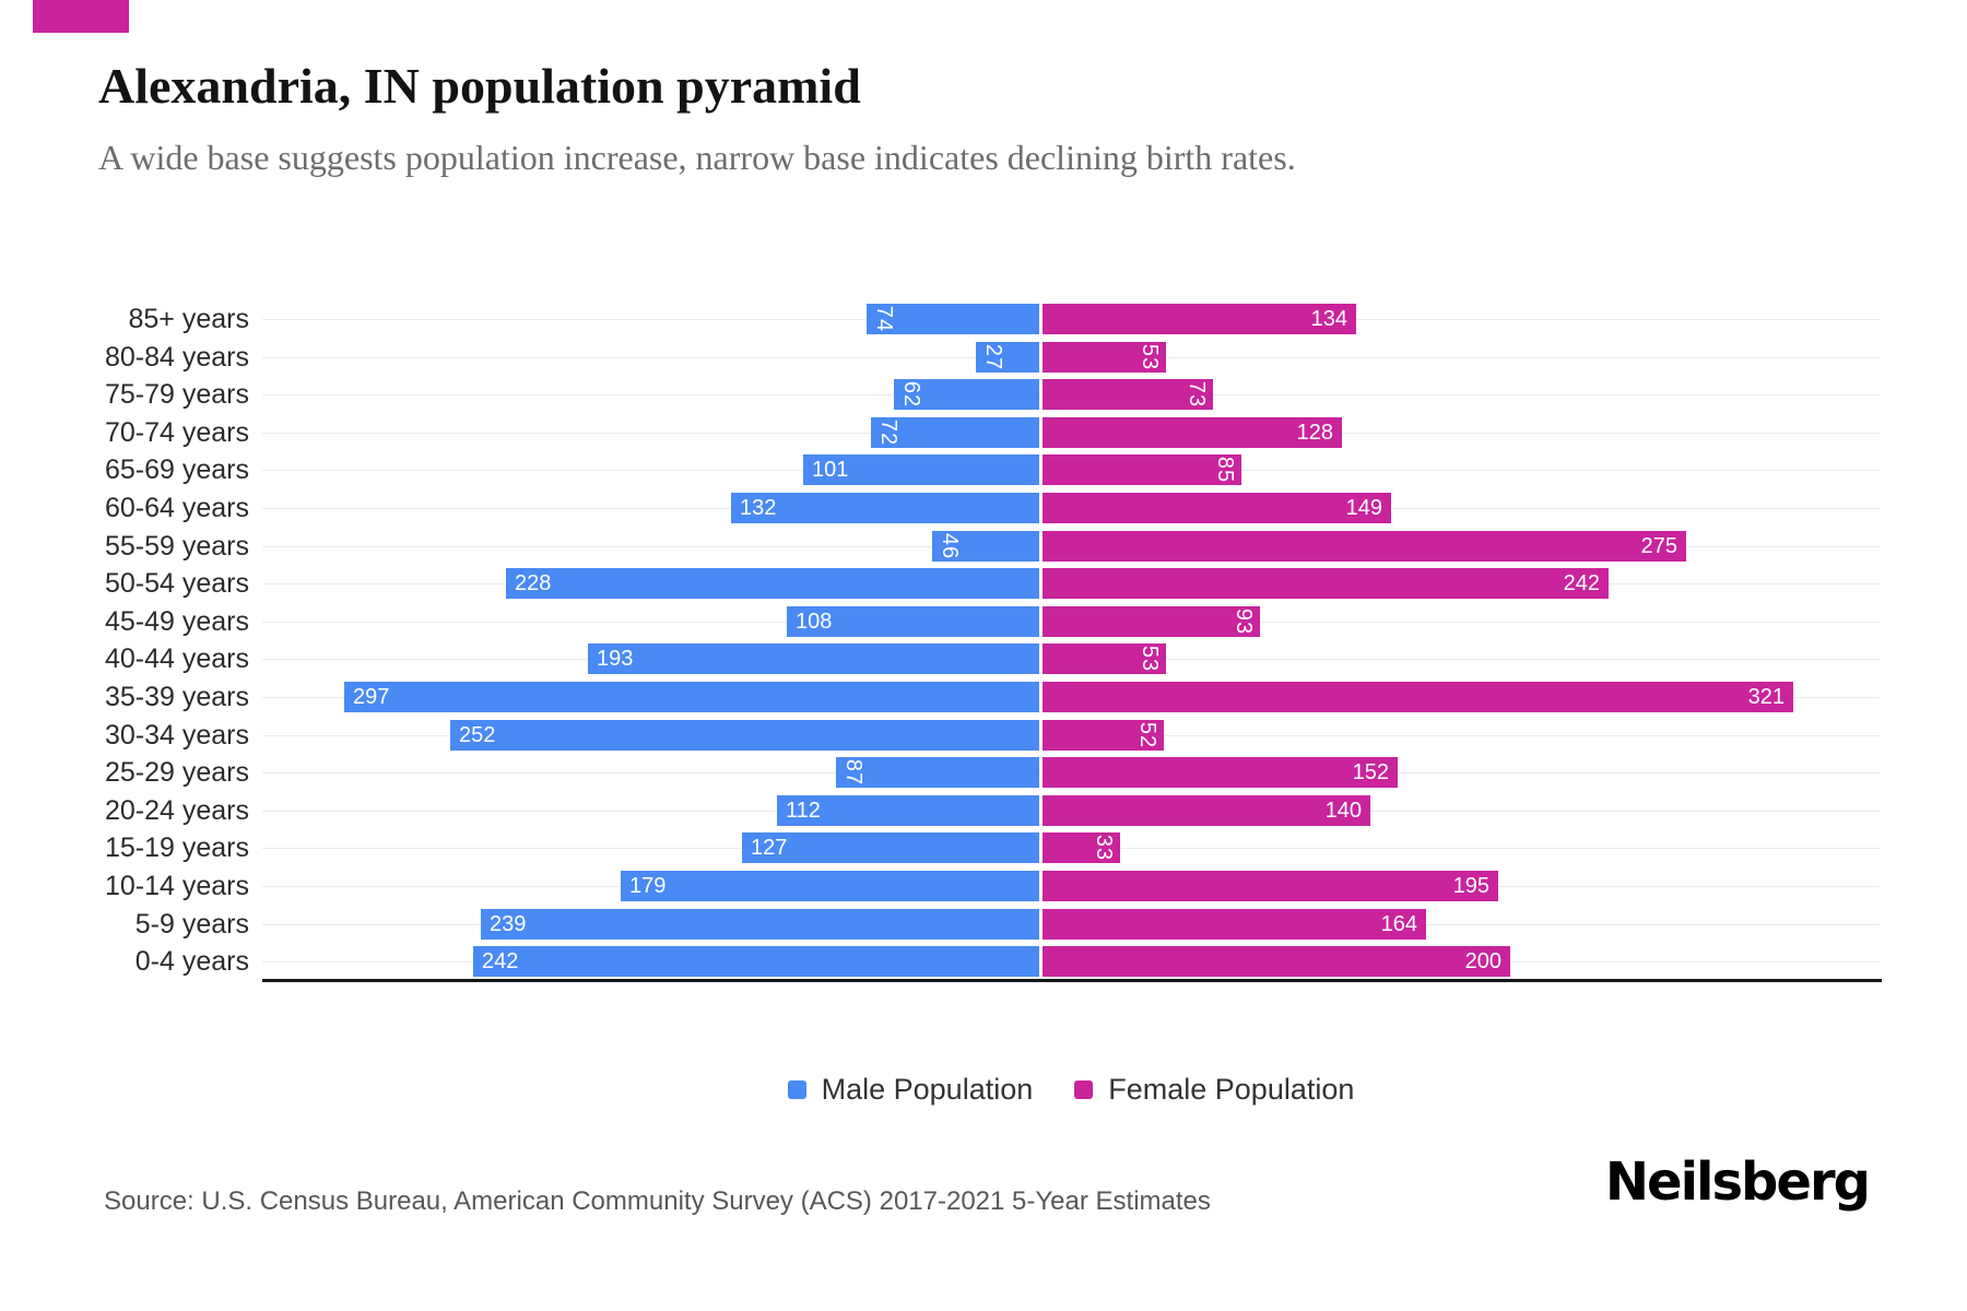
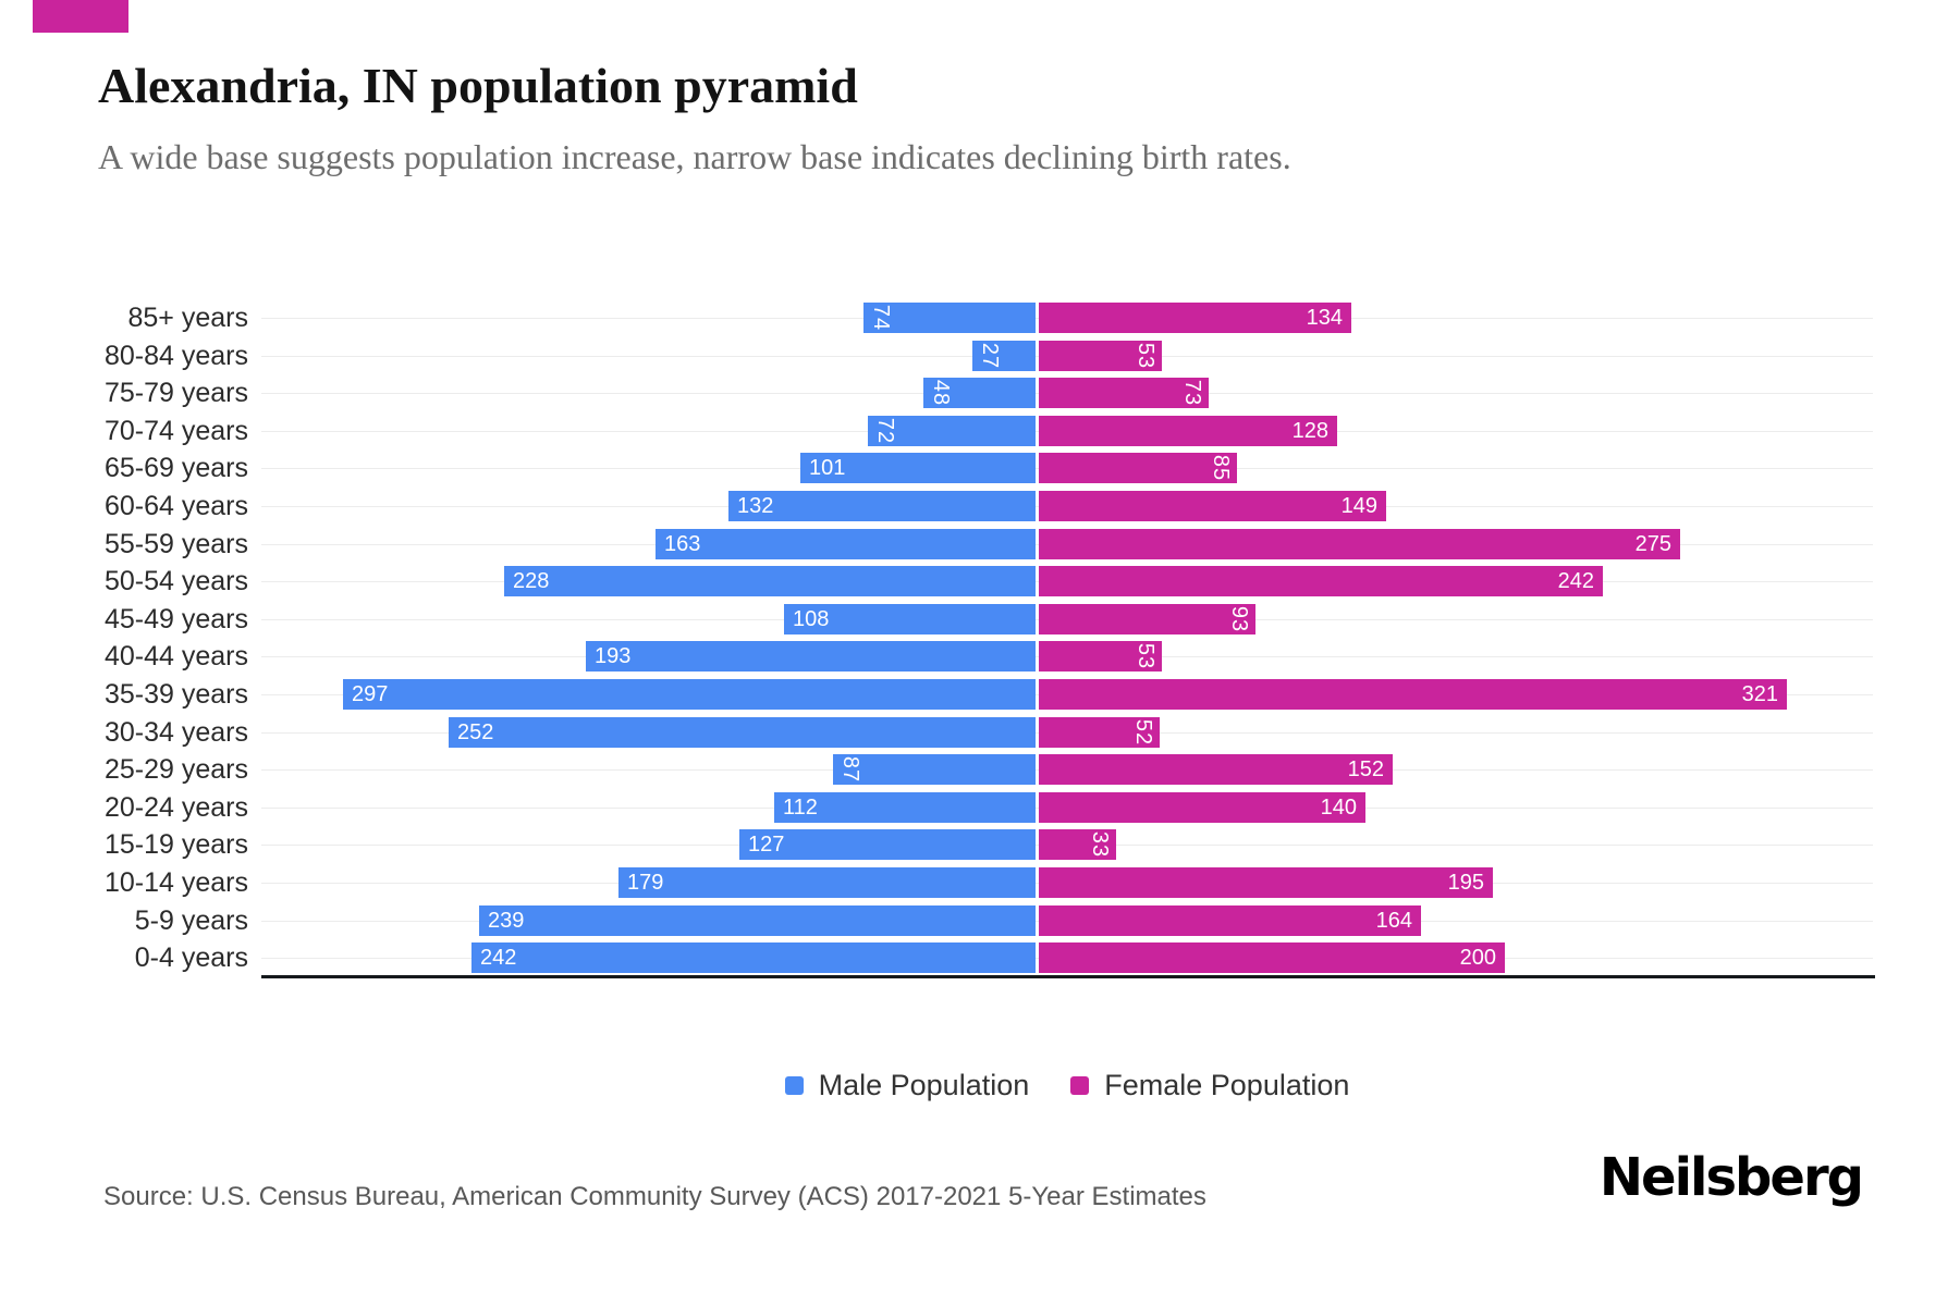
Male Population/75-79 years: 62 -> 48
Male Population/55-59 years: 46 -> 163
